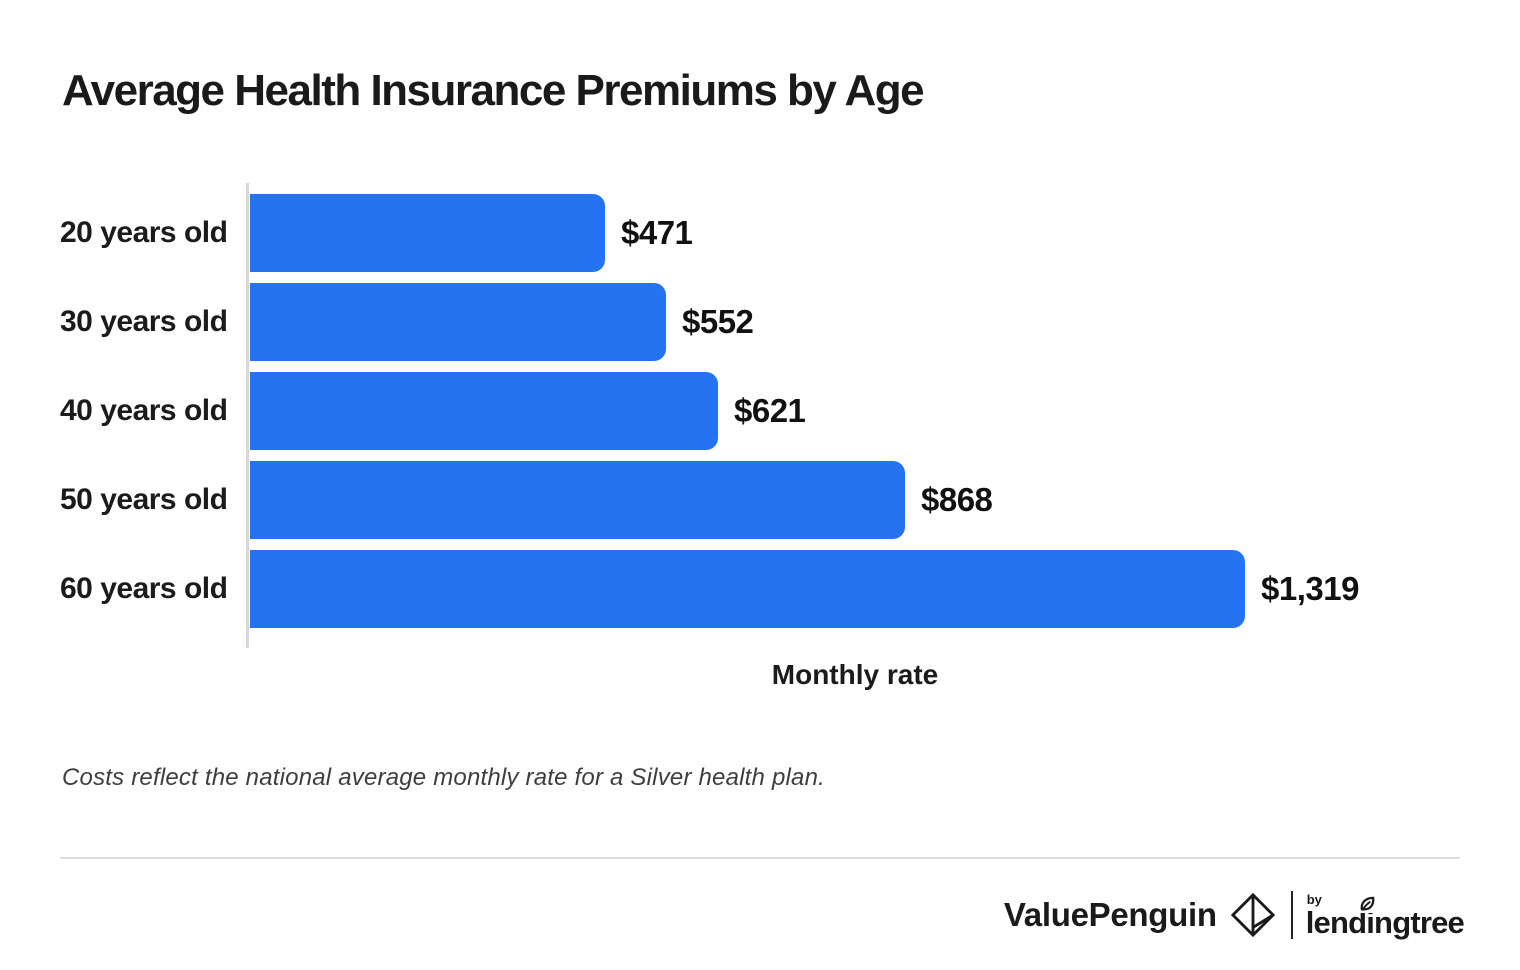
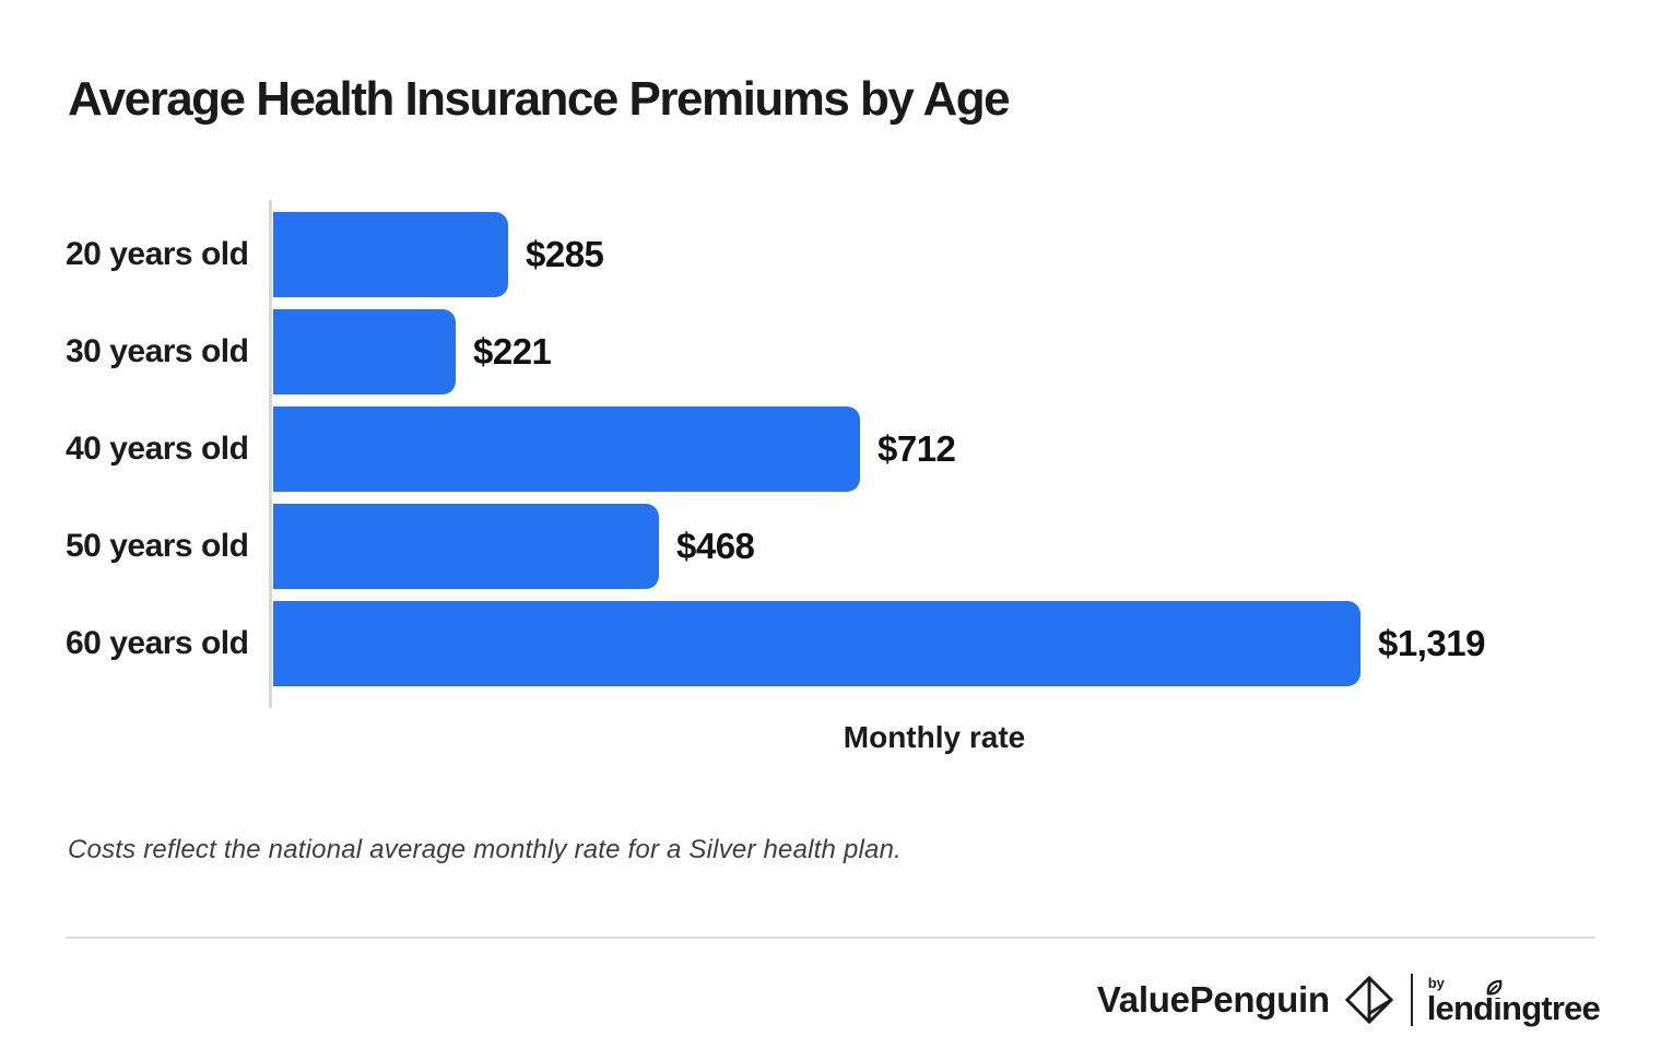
20 years old: $471 -> $285
30 years old: $552 -> $221
40 years old: $621 -> $712
50 years old: $868 -> $468
